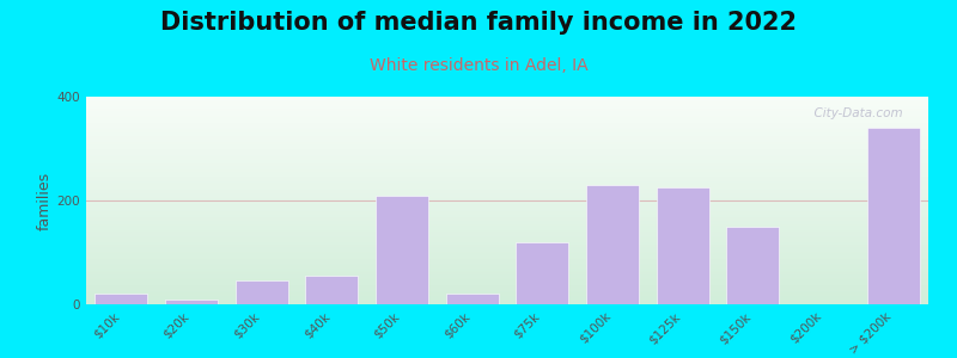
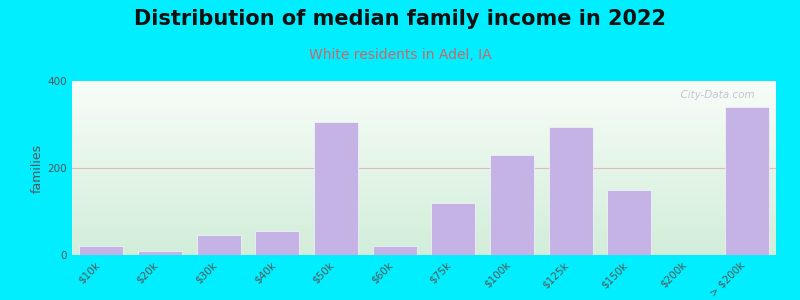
$50k: 210 -> 305
$125k: 225 -> 295
